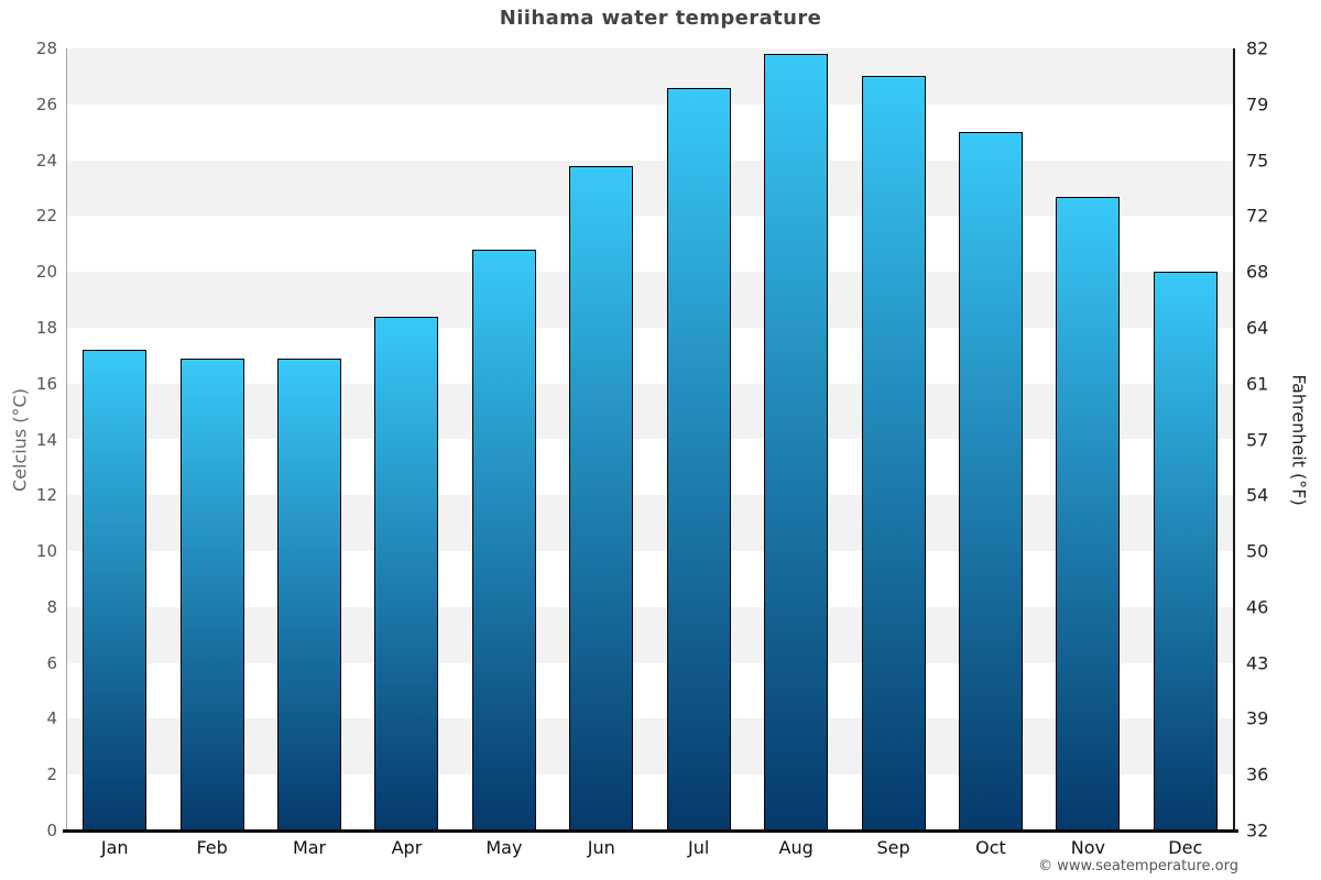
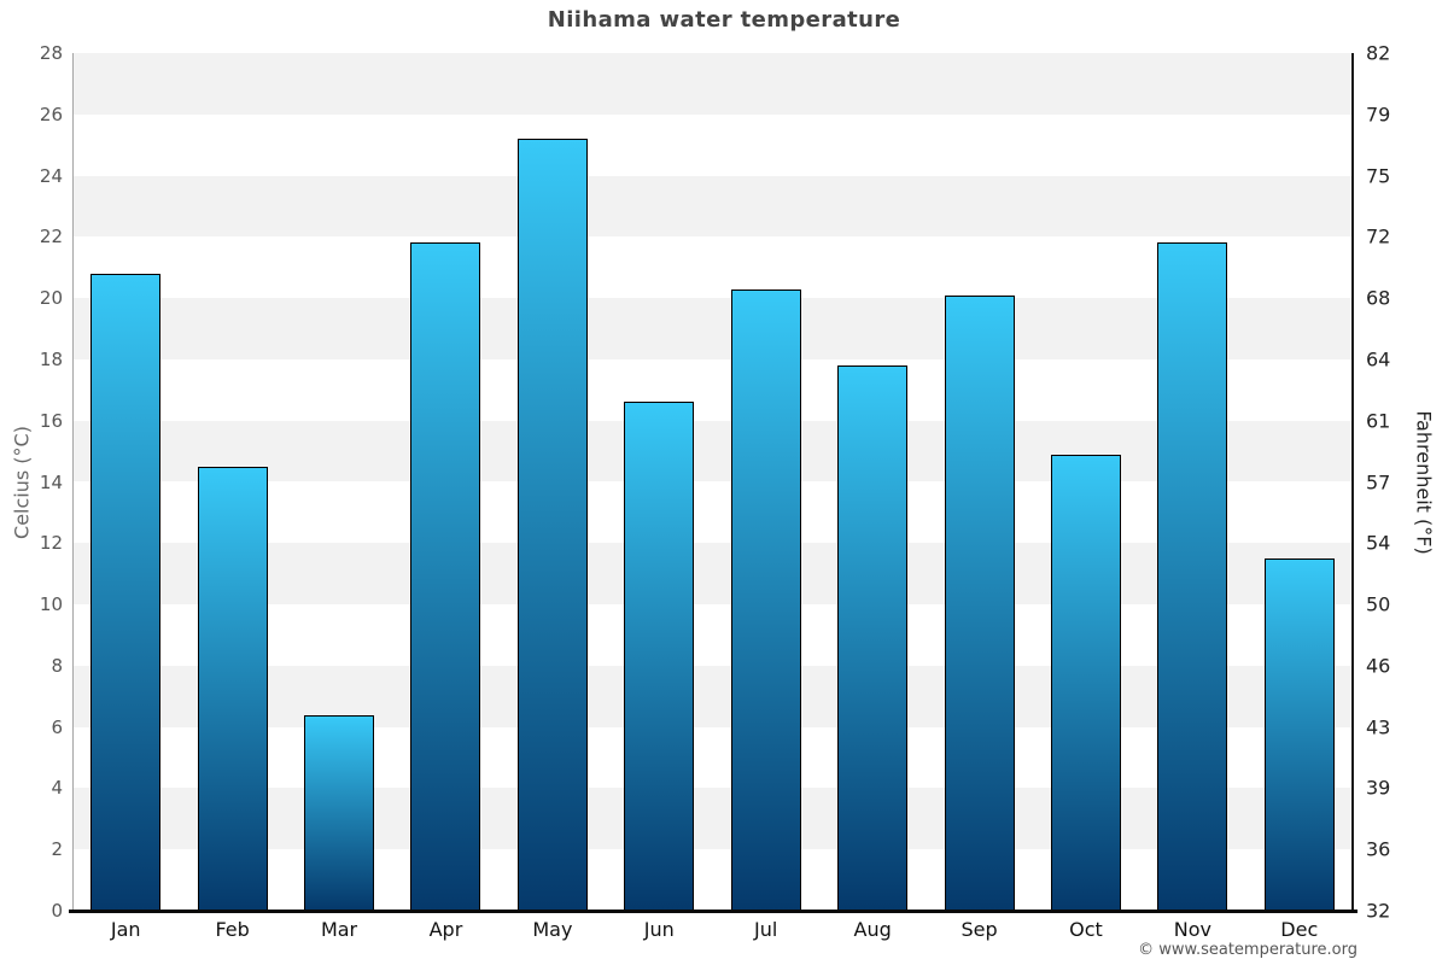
Jan: 17.2 -> 20.8
Feb: 16.9 -> 14.5
Mar: 16.9 -> 6.4
Apr: 18.4 -> 21.8
May: 20.8 -> 25.2
Jun: 23.8 -> 16.6
Jul: 26.6 -> 20.3
Aug: 27.8 -> 17.8
Sep: 27.0 -> 20.1
Oct: 25.0 -> 14.9
Nov: 22.7 -> 21.8
Dec: 20.0 -> 11.5
